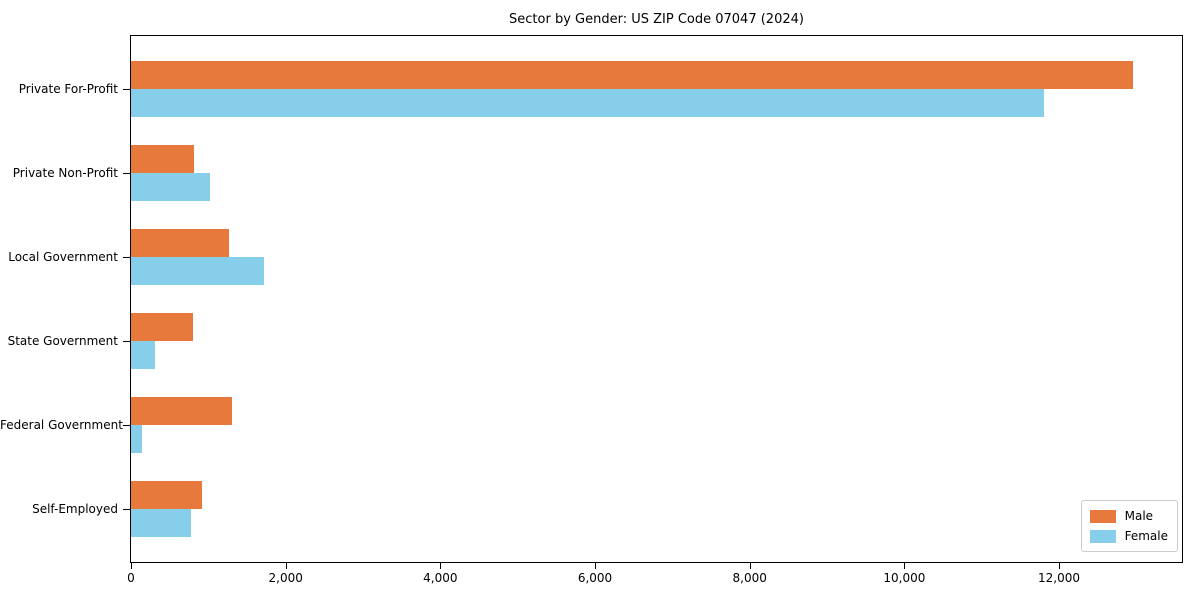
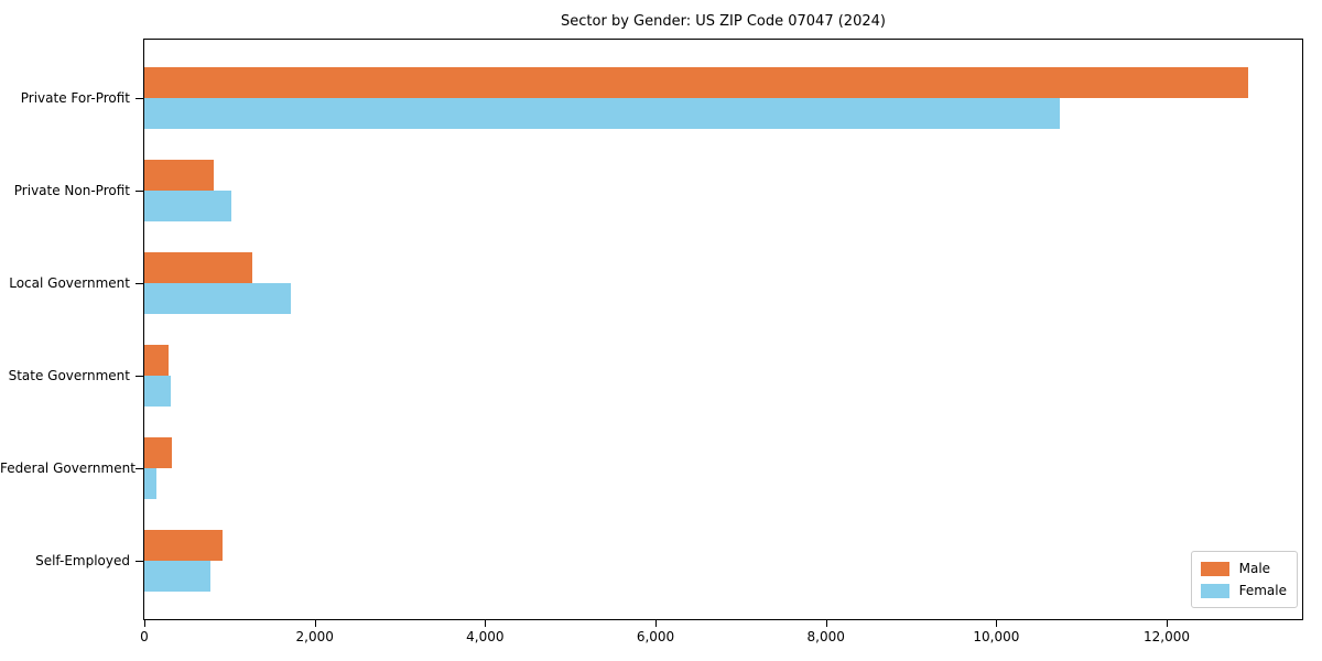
Female/Private For-Profit: 11800 -> 10800
Male/State Government: 800 -> 300
Male/Federal Government: 1300 -> 300
